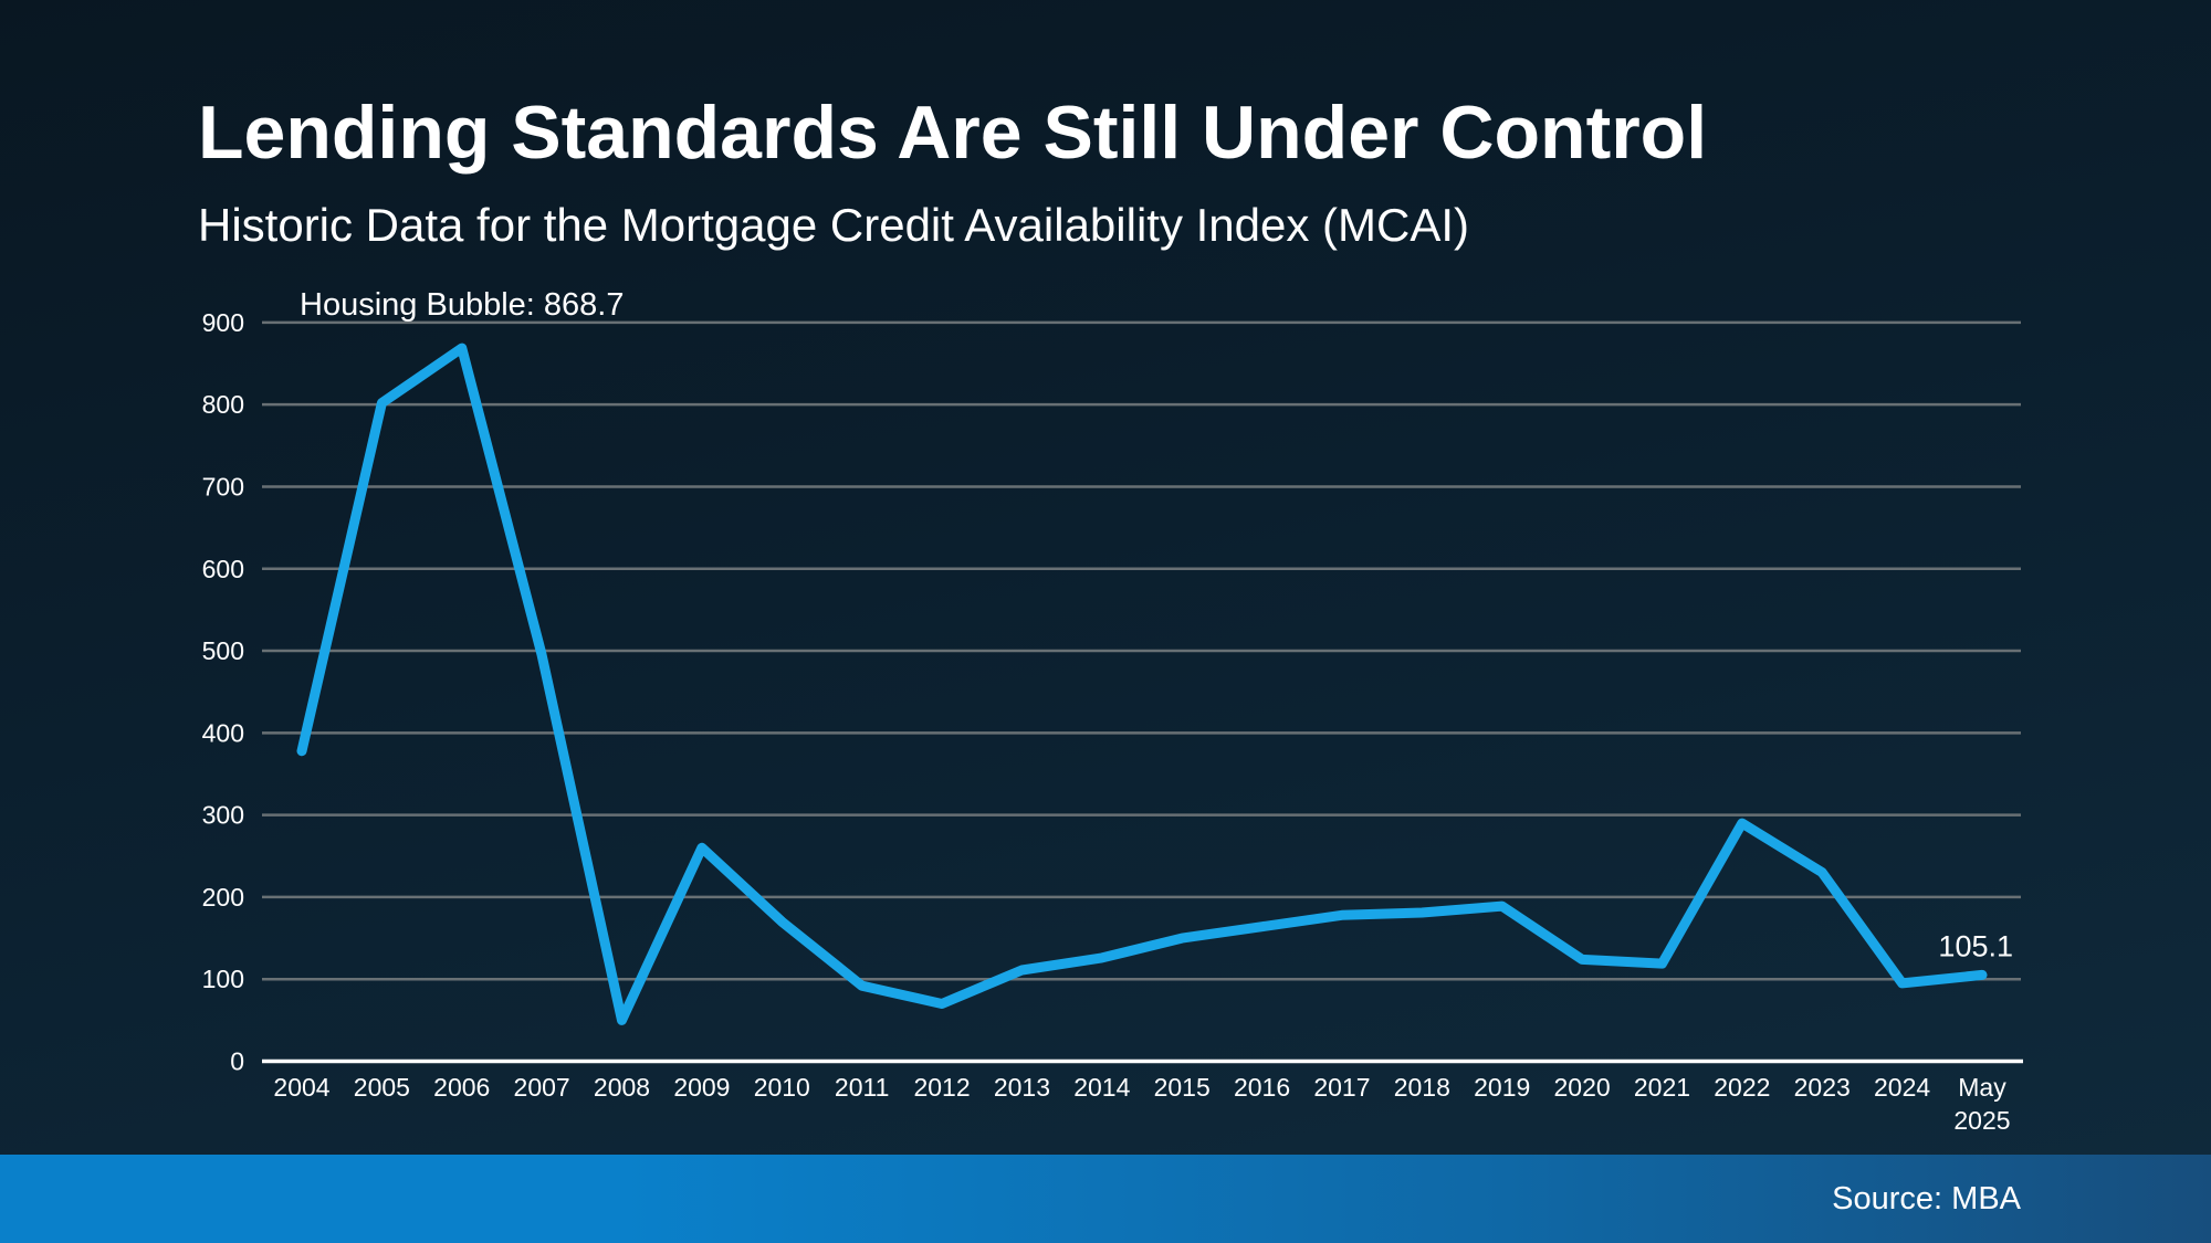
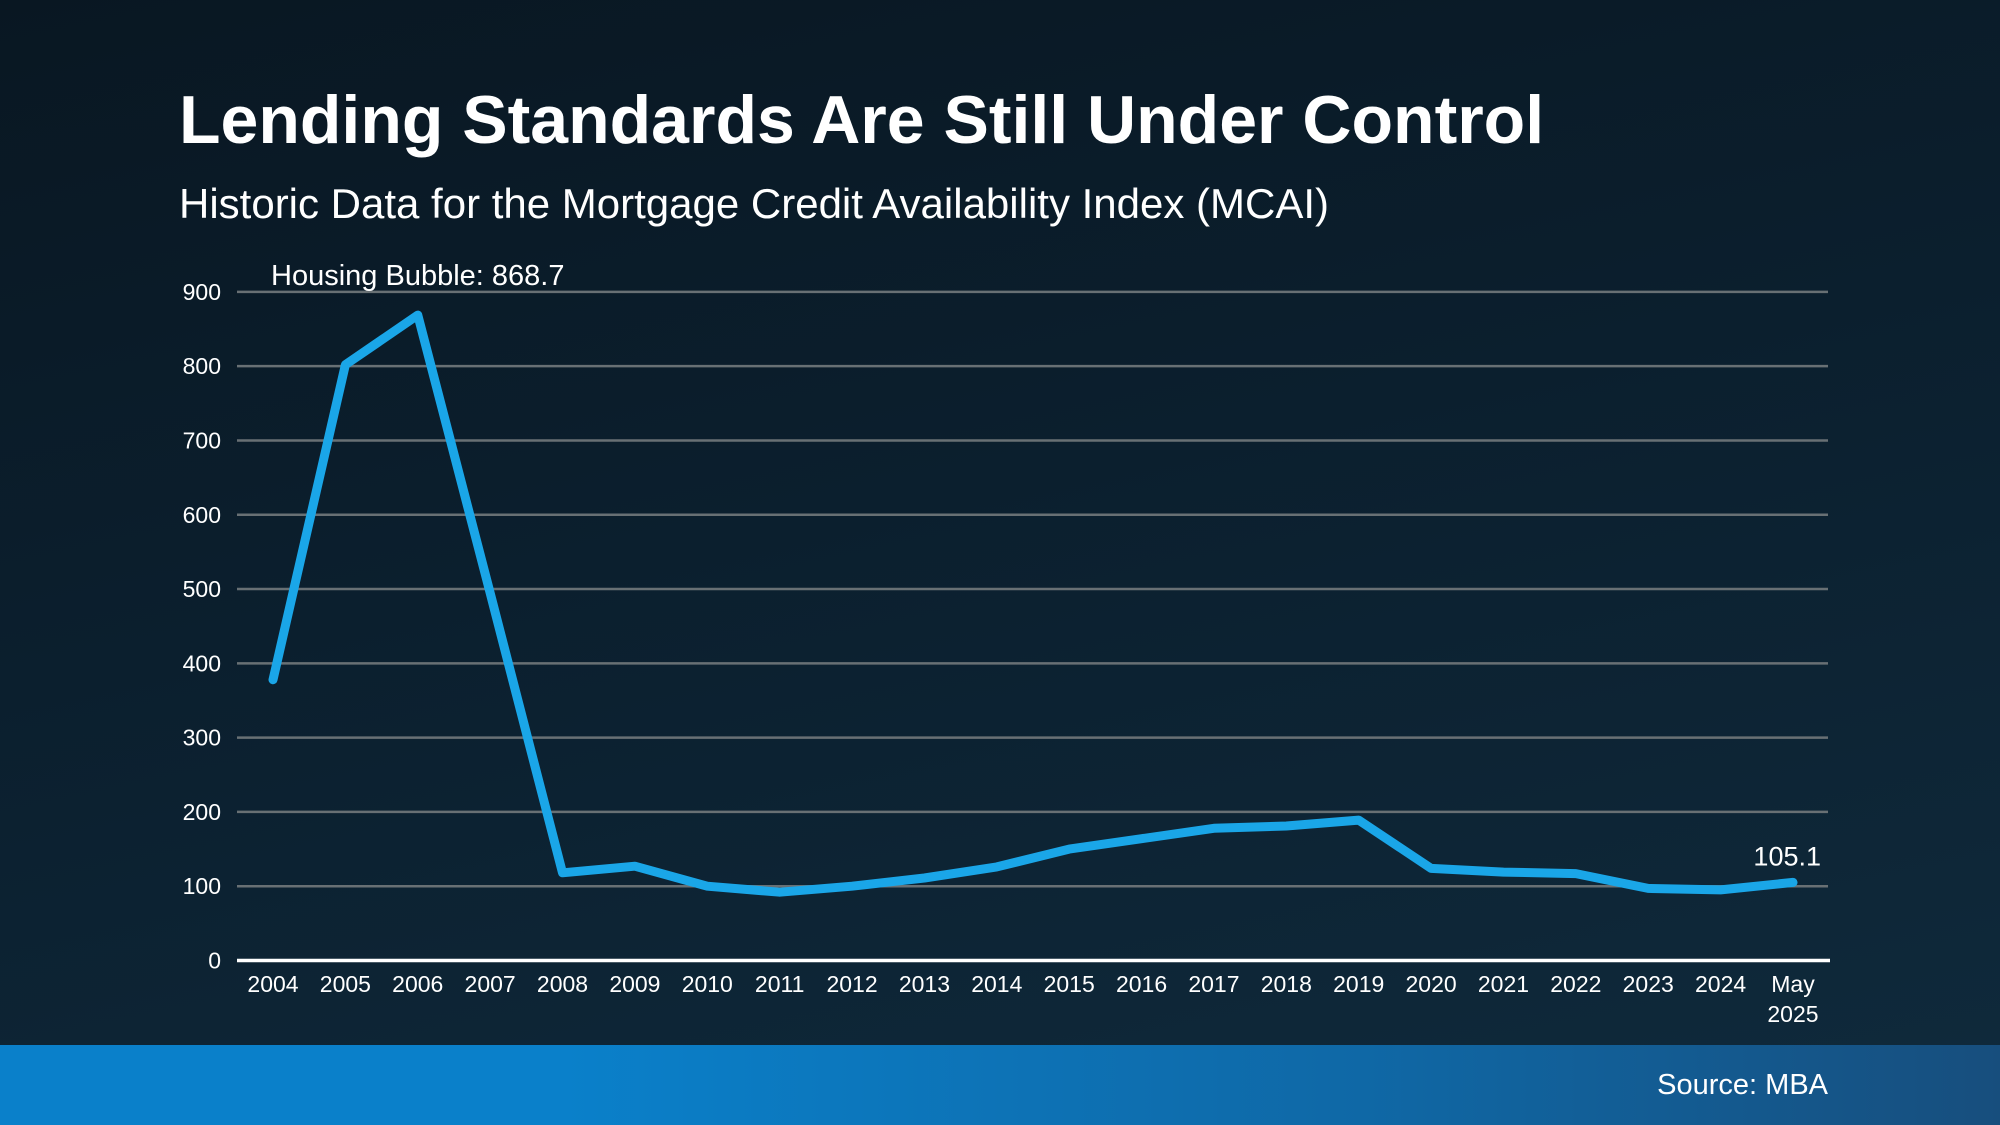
2008: 50 -> 120
2009: 260 -> 130
2010: 170 -> 100
2012: 70 -> 100
2022: 290 -> 120
2023: 230 -> 100
